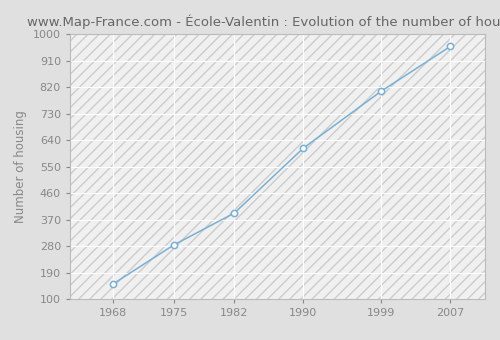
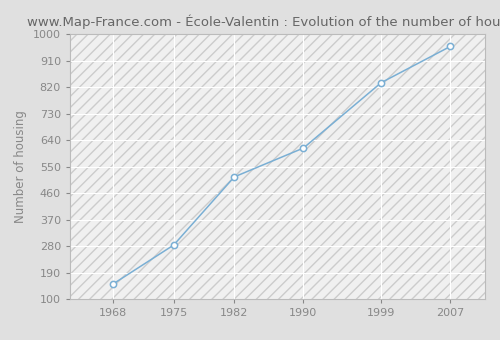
1982: 392 -> 515
1999: 806 -> 835
